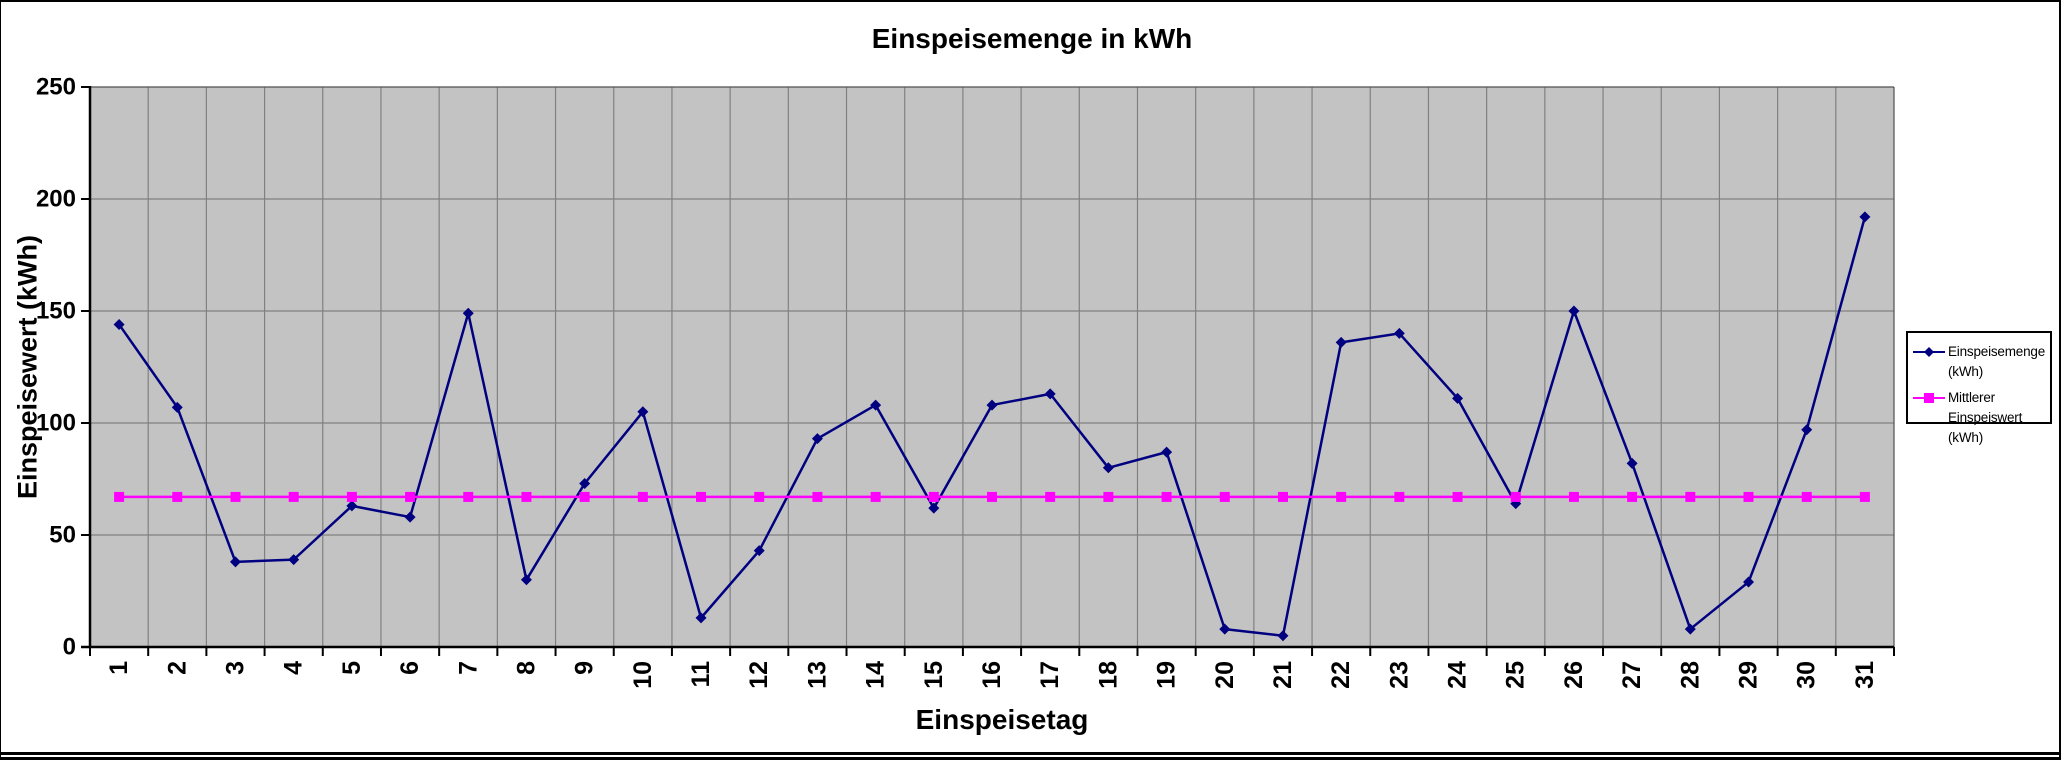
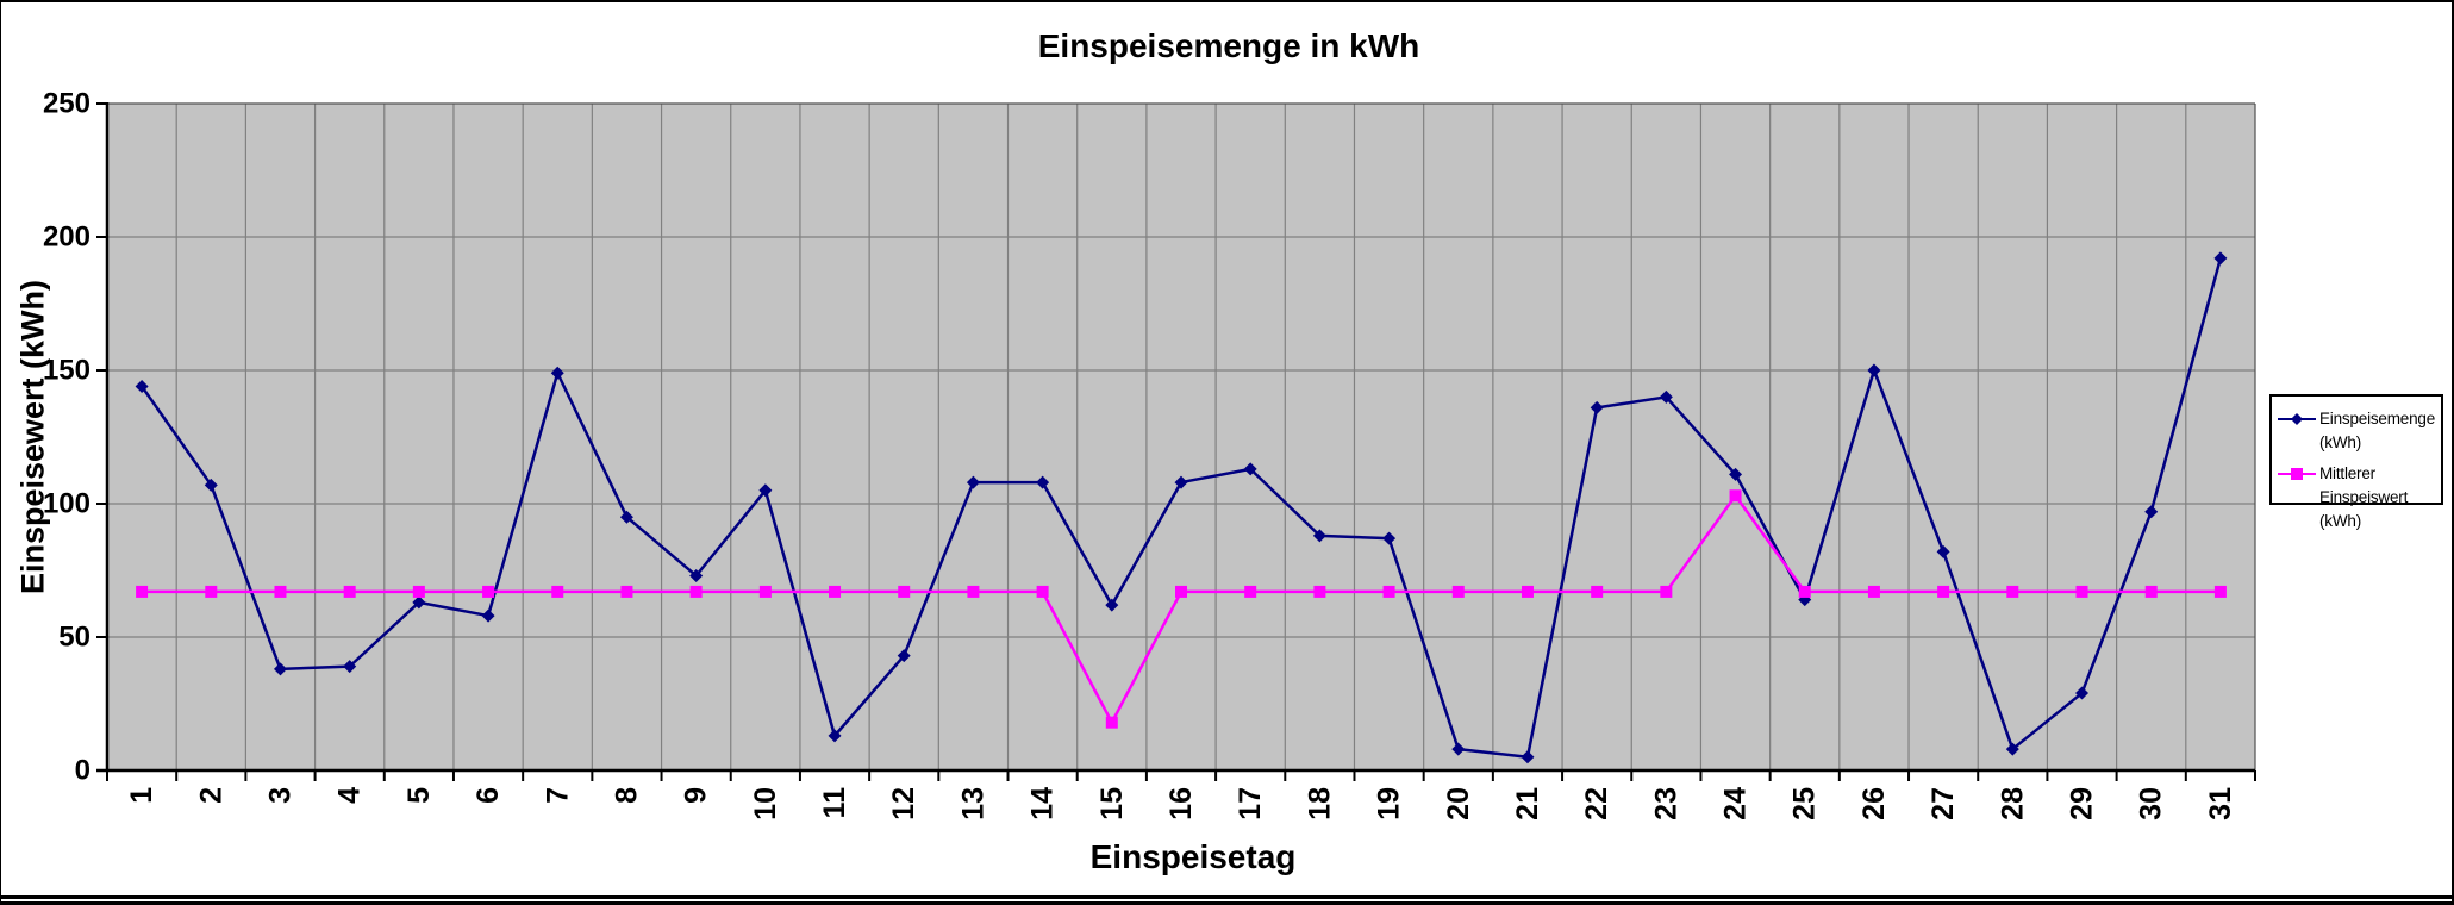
Einspeisemenge (kWh)/8: 30 -> 95
Einspeisemenge (kWh)/13: 93 -> 108
Mittlerer Einspeiswert (kWh)/15: 67 -> 18
Einspeisemenge (kWh)/18: 80 -> 88
Mittlerer Einspeiswert (kWh)/24: 67 -> 103
